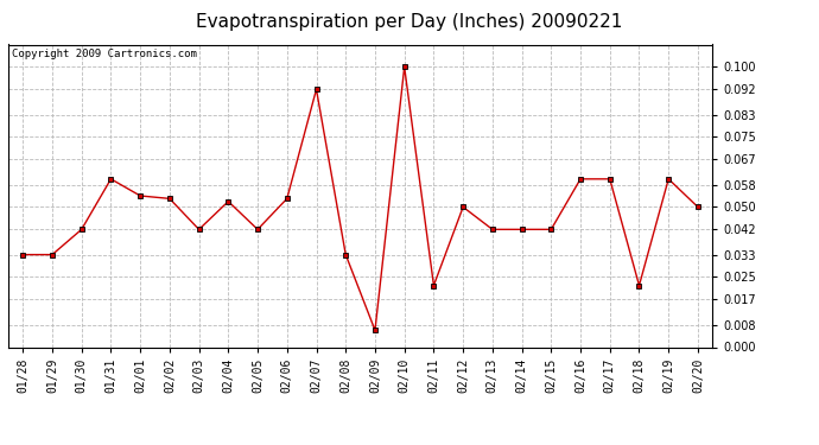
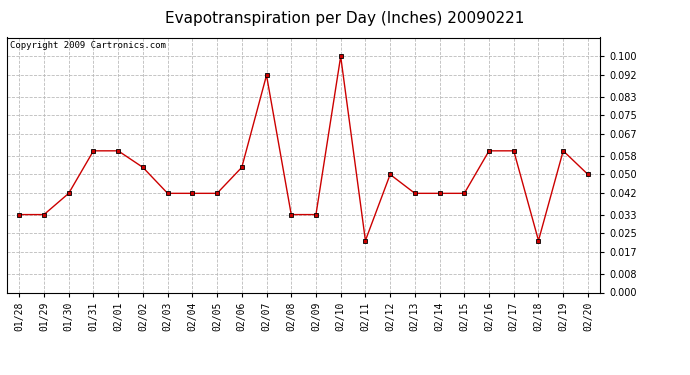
02/01: 0.054 -> 0.060
02/04: 0.052 -> 0.042
02/09: 0.006 -> 0.033
